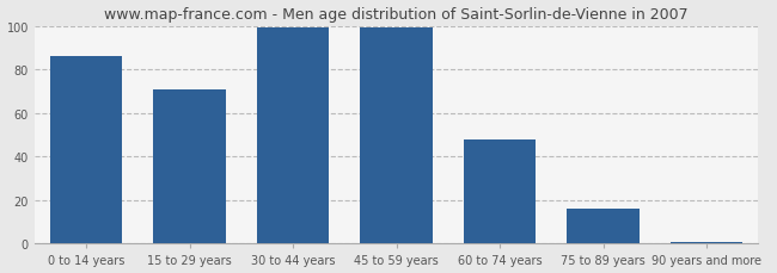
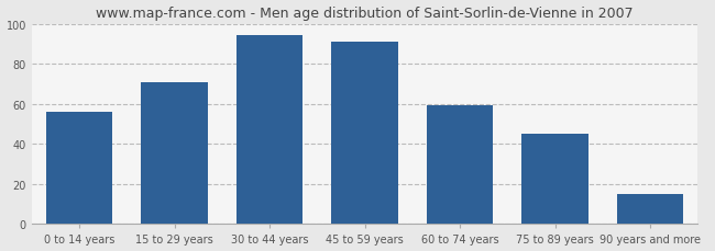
0 to 14 years: 86 -> 56
30 to 44 years: 99 -> 94
45 to 59 years: 99 -> 91
60 to 74 years: 48 -> 59
75 to 89 years: 16 -> 45
90 years and more: 1 -> 15
